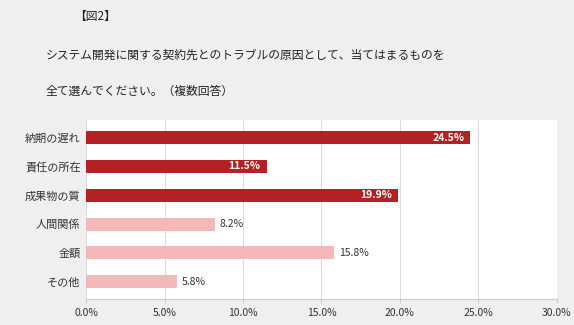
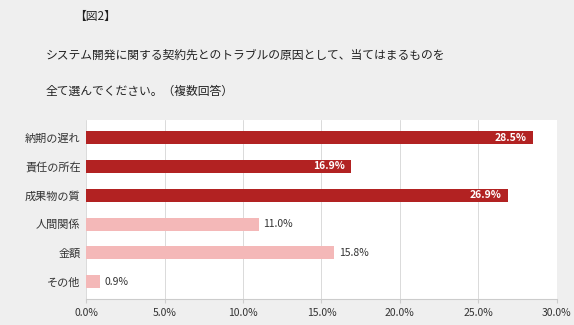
納期の遅れ: 24.5% -> 28.5%
責任の所在: 11.5% -> 16.9%
成果物の質: 19.9% -> 26.9%
人間関係: 8.2% -> 11.0%
その他: 5.8% -> 0.9%
